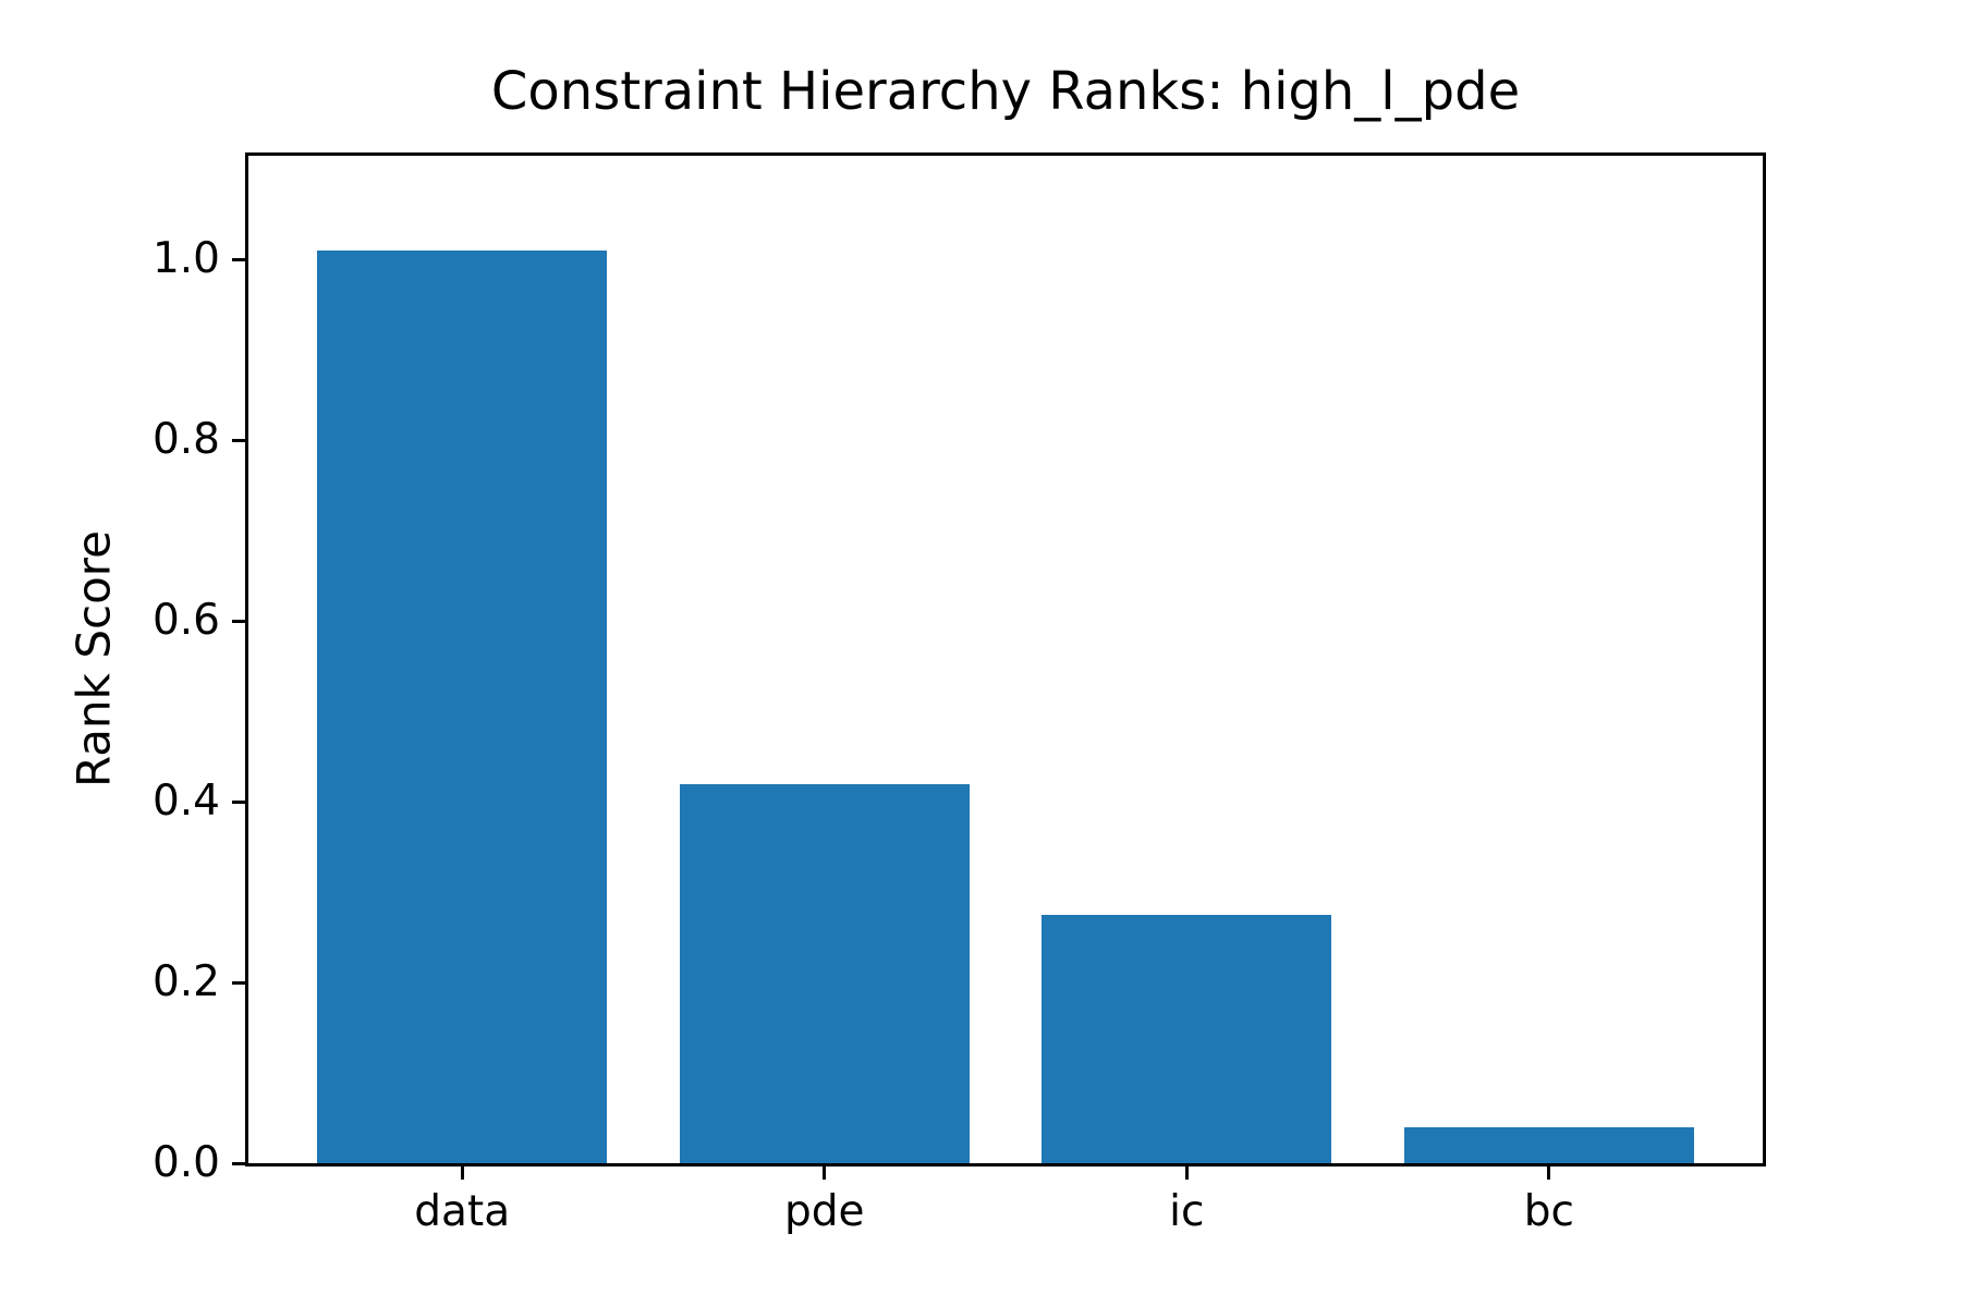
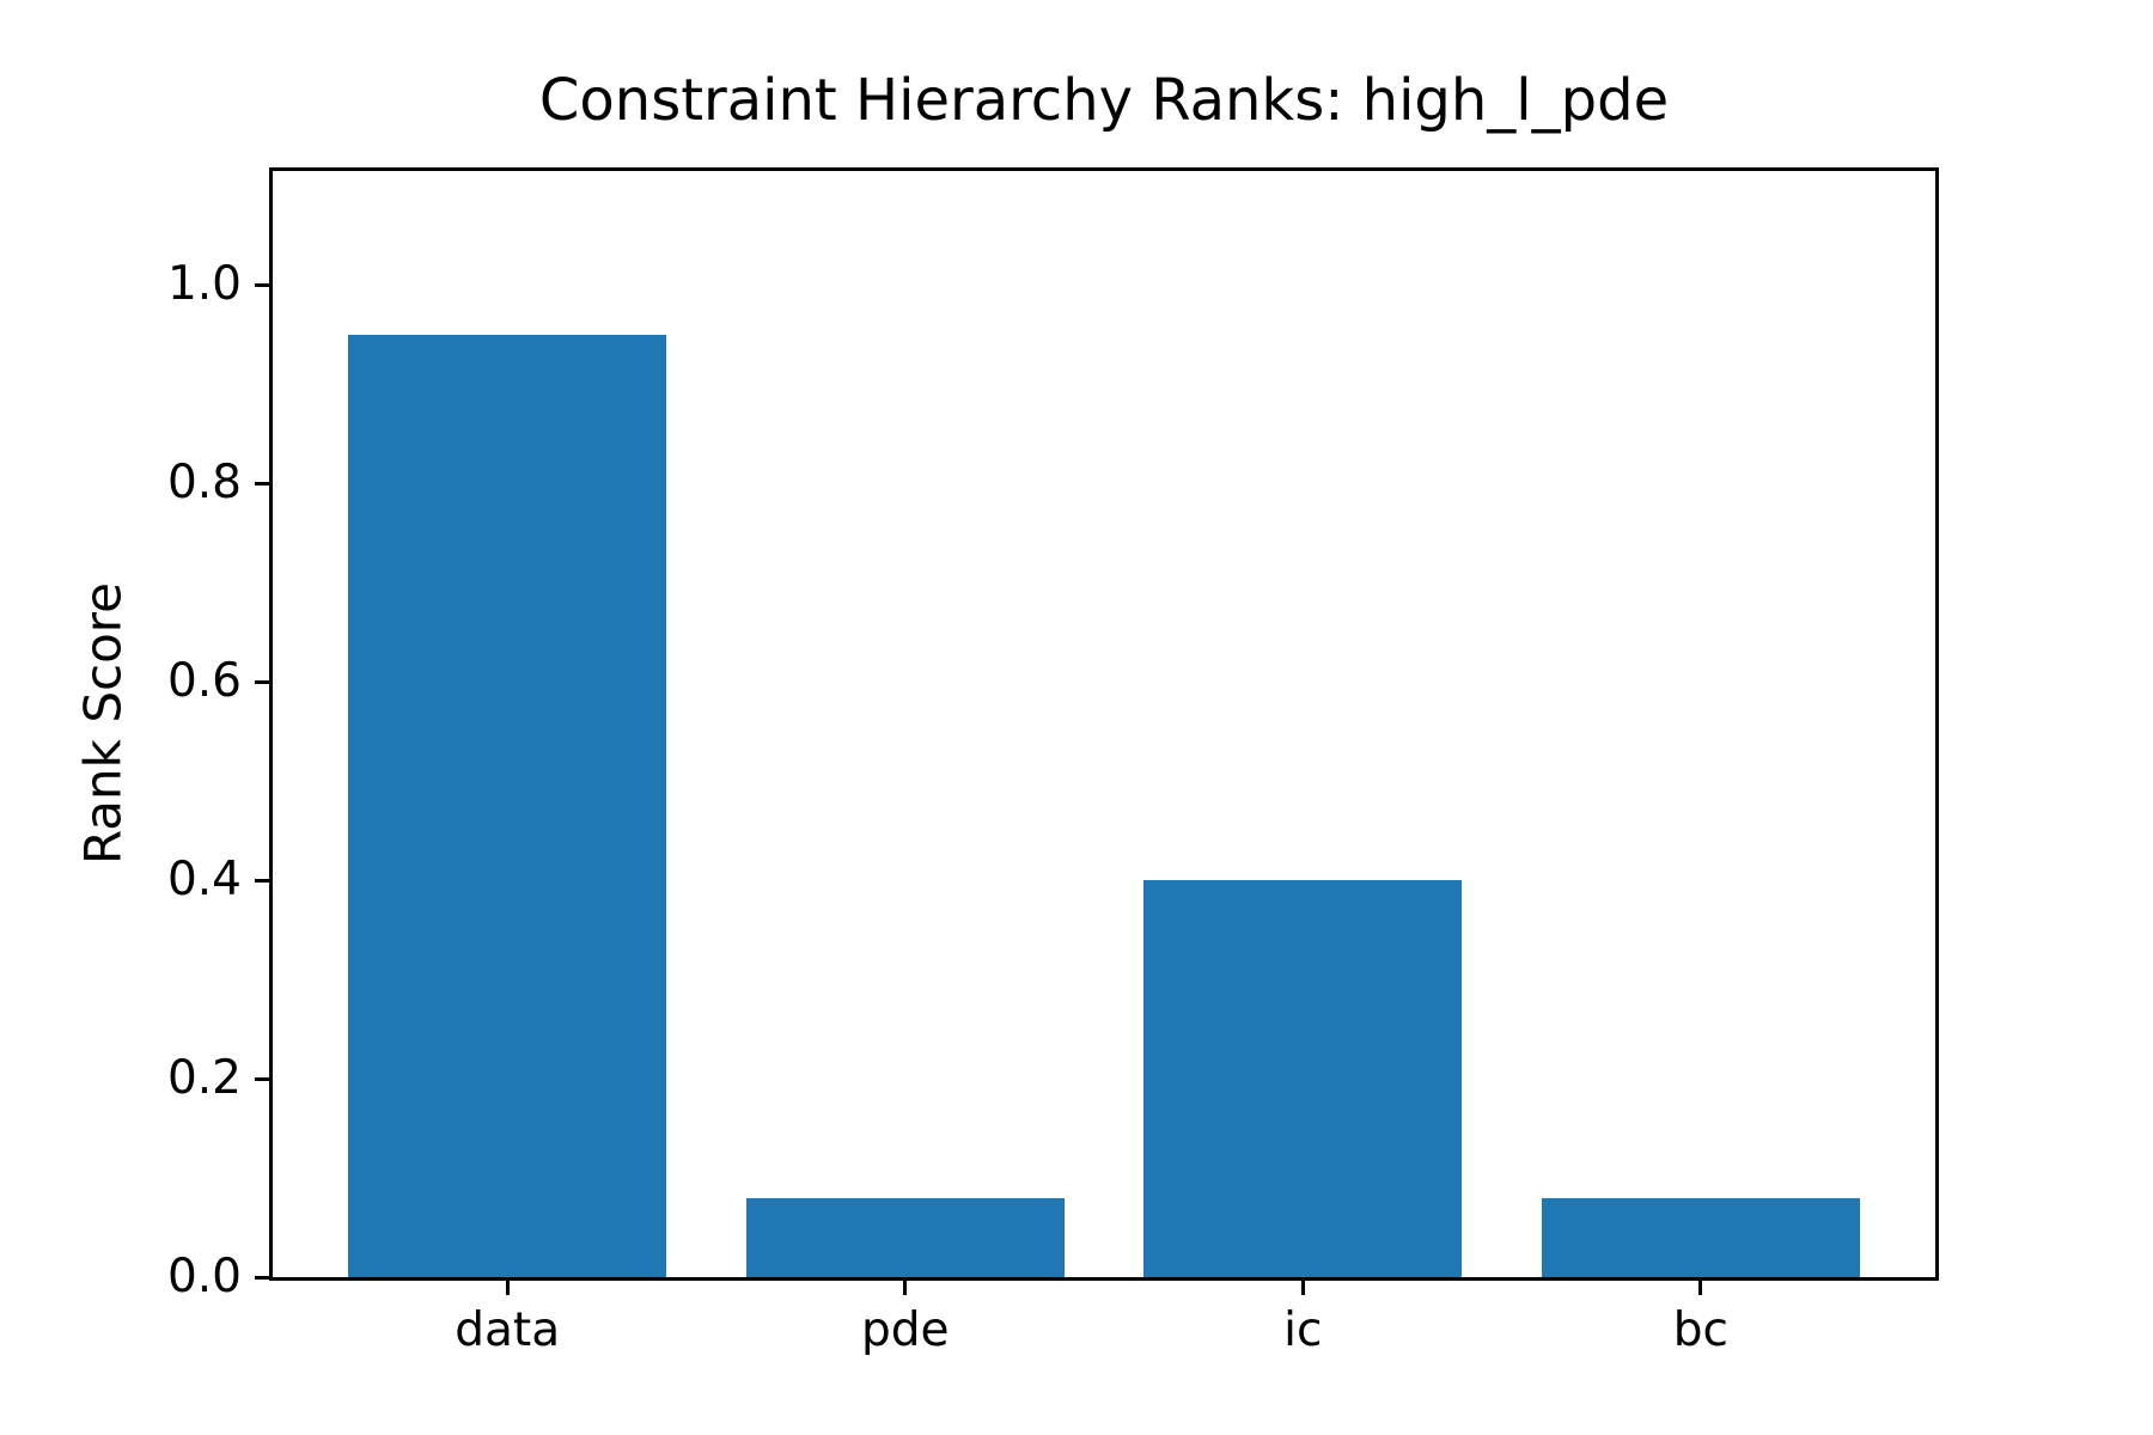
data: 1.01 -> 0.95
pde: 0.42 -> 0.08
ic: 0.28 -> 0.40
bc: 0.04 -> 0.08
